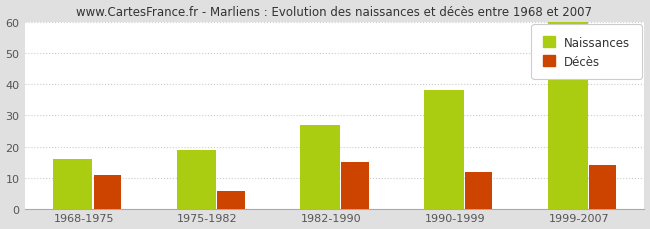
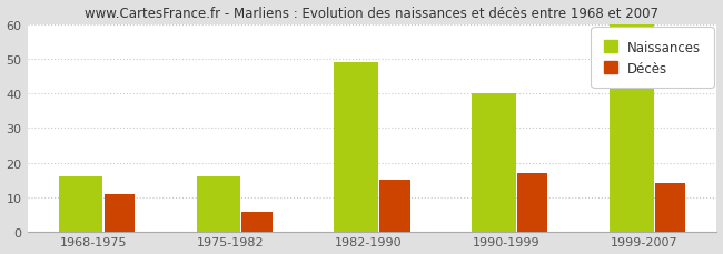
Naissances/1975-1982: 19 -> 16
Naissances/1982-1990: 27 -> 49
Naissances/1990-1999: 38 -> 40
Décès/1990-1999: 12 -> 17
